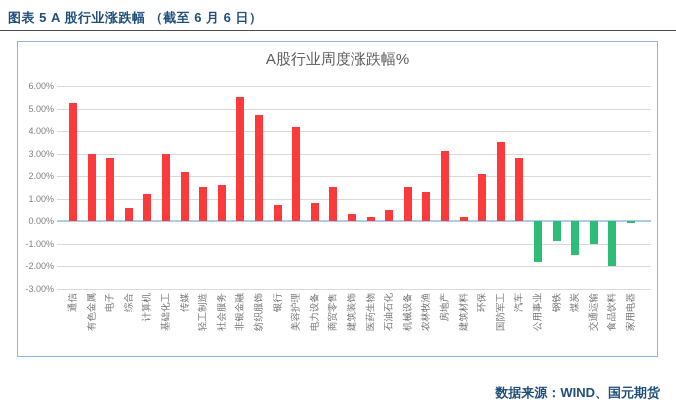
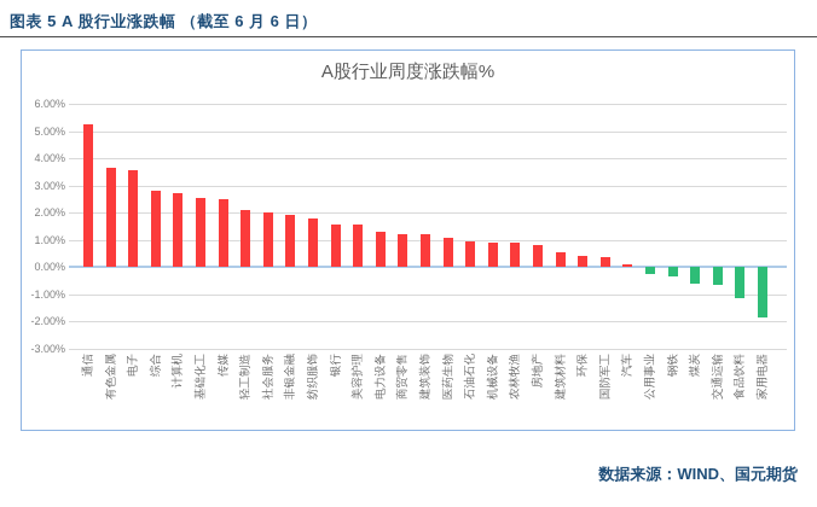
有色金属: 3.0% -> 3.6%
电子: 2.8% -> 3.5%
综合: 0.6% -> 2.8%
计算机: 1.2% -> 2.7%
基础化工: 3.0% -> 2.5%
传媒: 2.2% -> 2.5%
轻工制造: 1.5% -> 2.1%
社会服务: 1.6% -> 2.0%
非银金融: 5.5% -> 1.9%
纺织服饰: 4.7% -> 1.8%
银行: 0.7% -> 1.6%
美容护理: 4.2% -> 1.6%
电力设备: 0.8% -> 1.3%
商贸零售: 1.5% -> 1.2%
建筑装饰: 0.3% -> 1.2%
医药生物: 0.2% -> 1.1%
石油石化: 0.5% -> 0.9%
机械设备: 1.5% -> 0.9%
农林牧渔: 1.3% -> 0.9%
房地产: 3.1% -> 0.8%
建筑材料: 0.2% -> 0.6%
环保: 2.1% -> 0.4%
国防军工: 3.5% -> 0.3%
汽车: 2.8% -> 0.1%
公用事业: -1.8% -> -0.2%
钢铁: -0.9% -> -0.3%
煤炭: -1.5% -> -0.6%
交通运输: -1.0% -> -0.7%
食品饮料: -2.0% -> -1.1%
家用电器: -0.1% -> -1.9%
